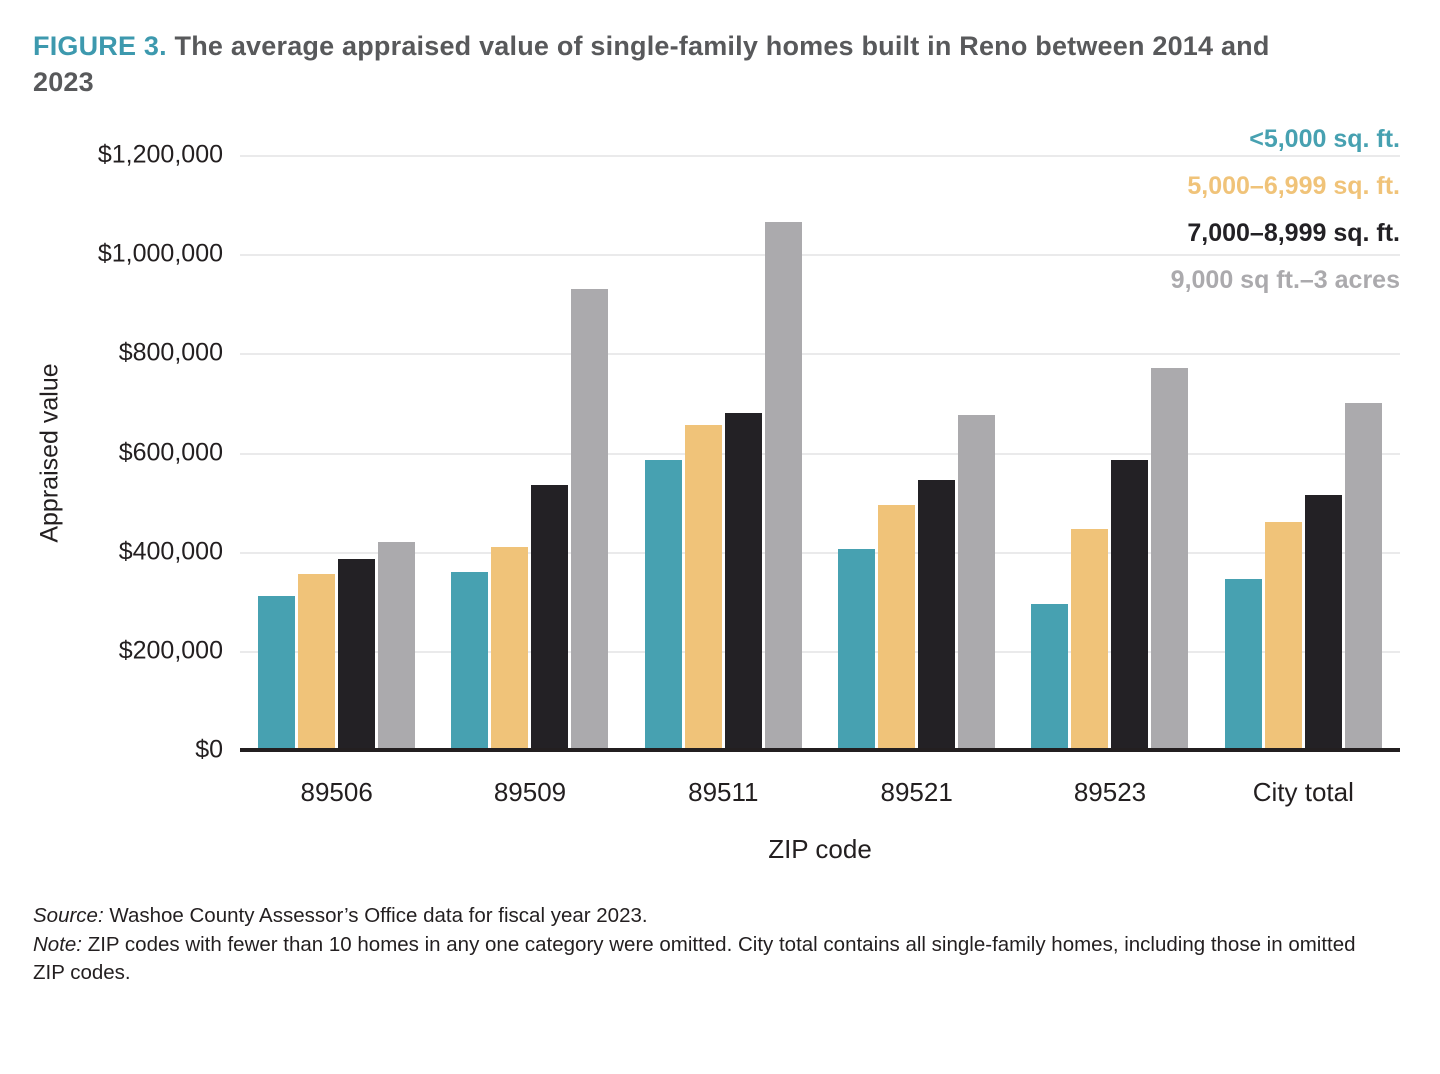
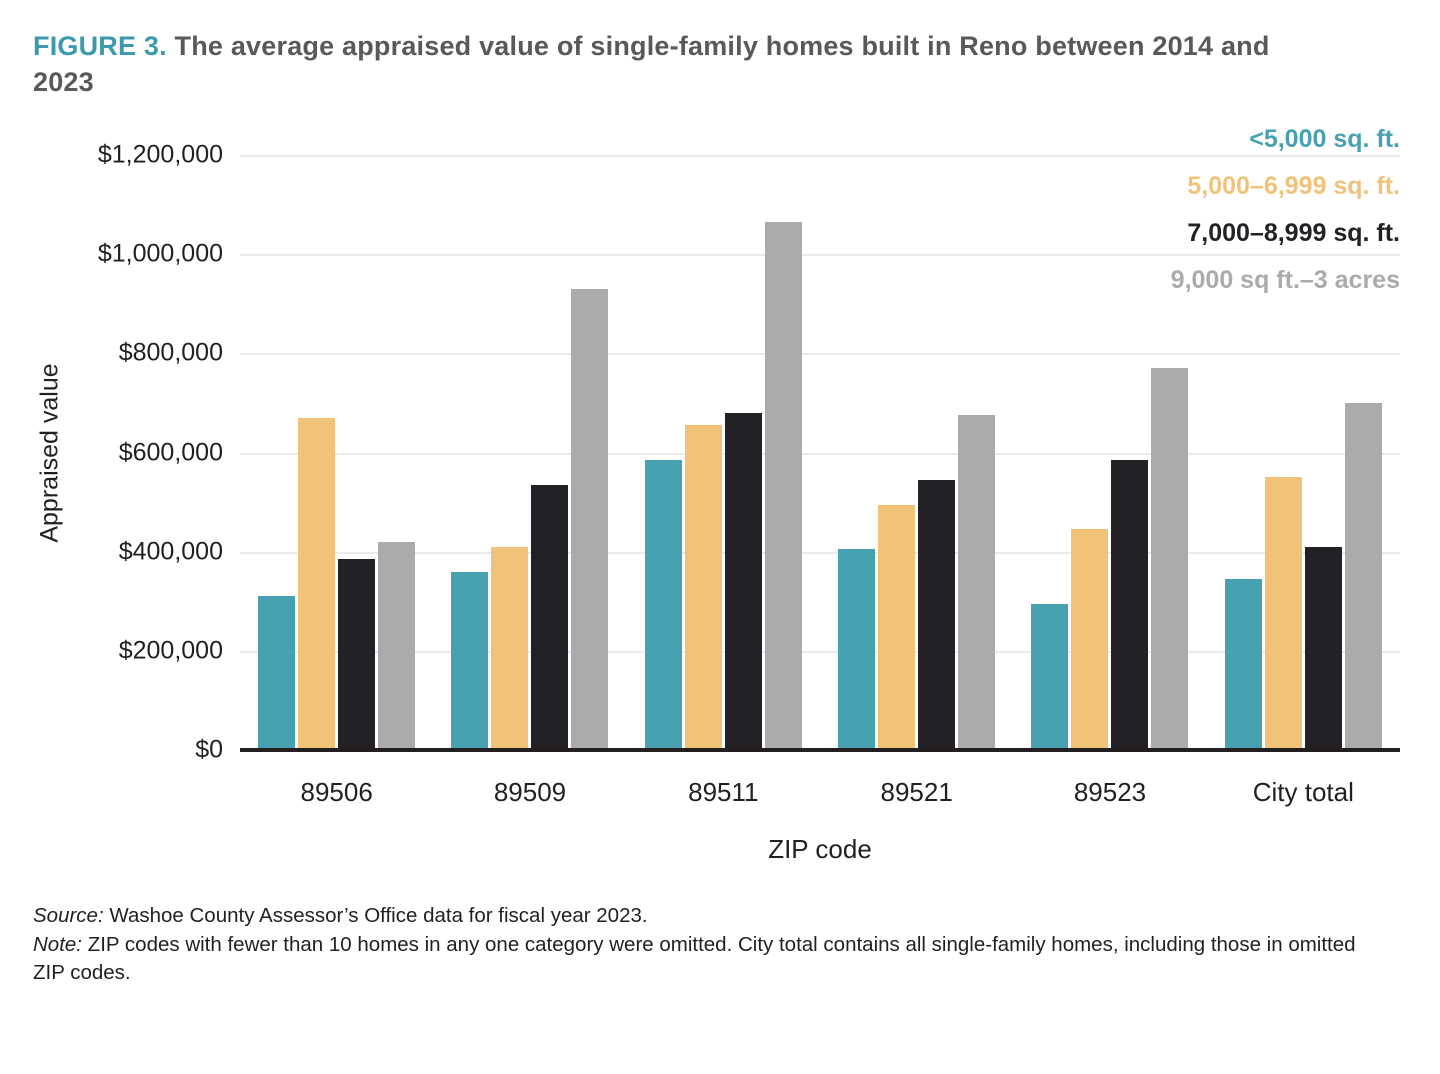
5,000–6,999 sq. ft./89506: $360000 -> $670000
5,000–6,999 sq. ft./City total: $460000 -> $550000
7,000–8,999 sq. ft./City total: $520000 -> $410000
